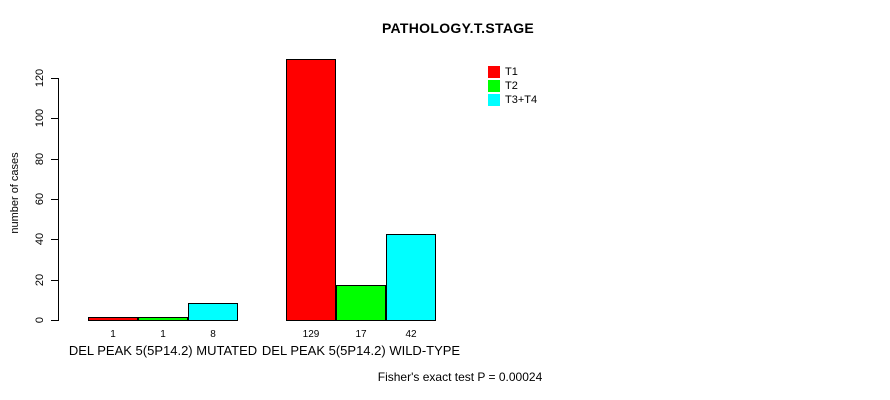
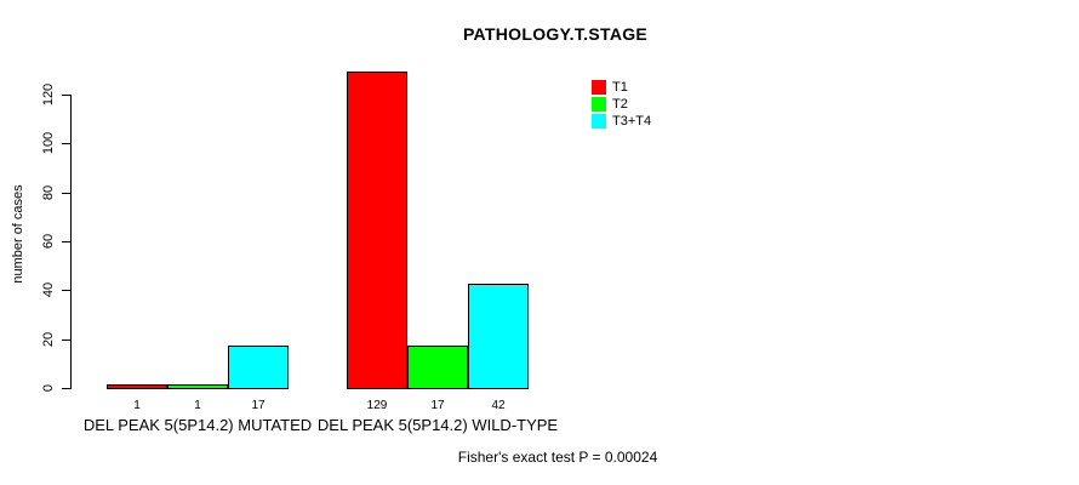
T3+T4/DEL PEAK 5(5P14.2) MUTATED: 8 -> 17
